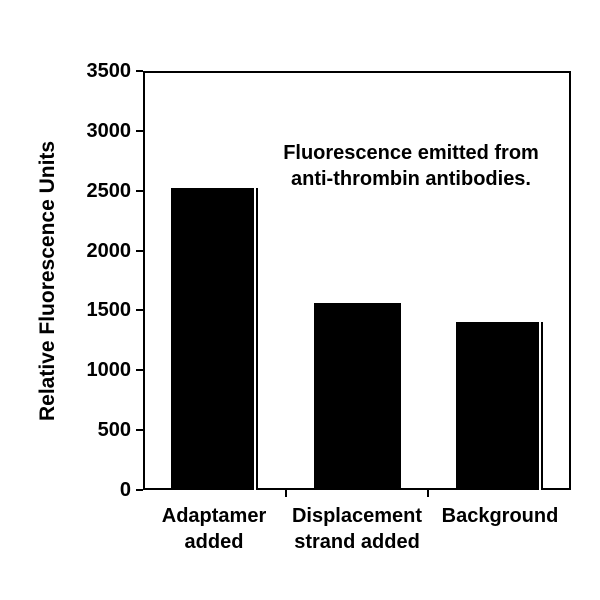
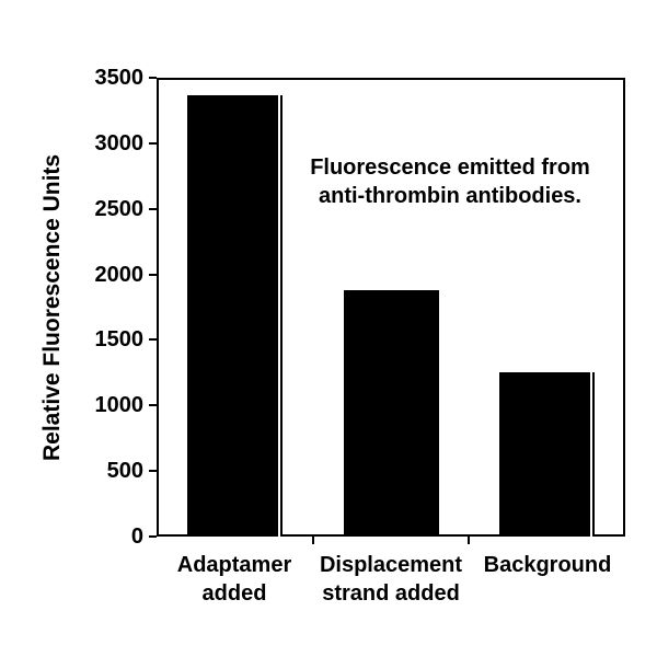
Adaptamer added: 2520 -> 3370
Displacement strand added: 1560 -> 1880
Background: 1400 -> 1250
